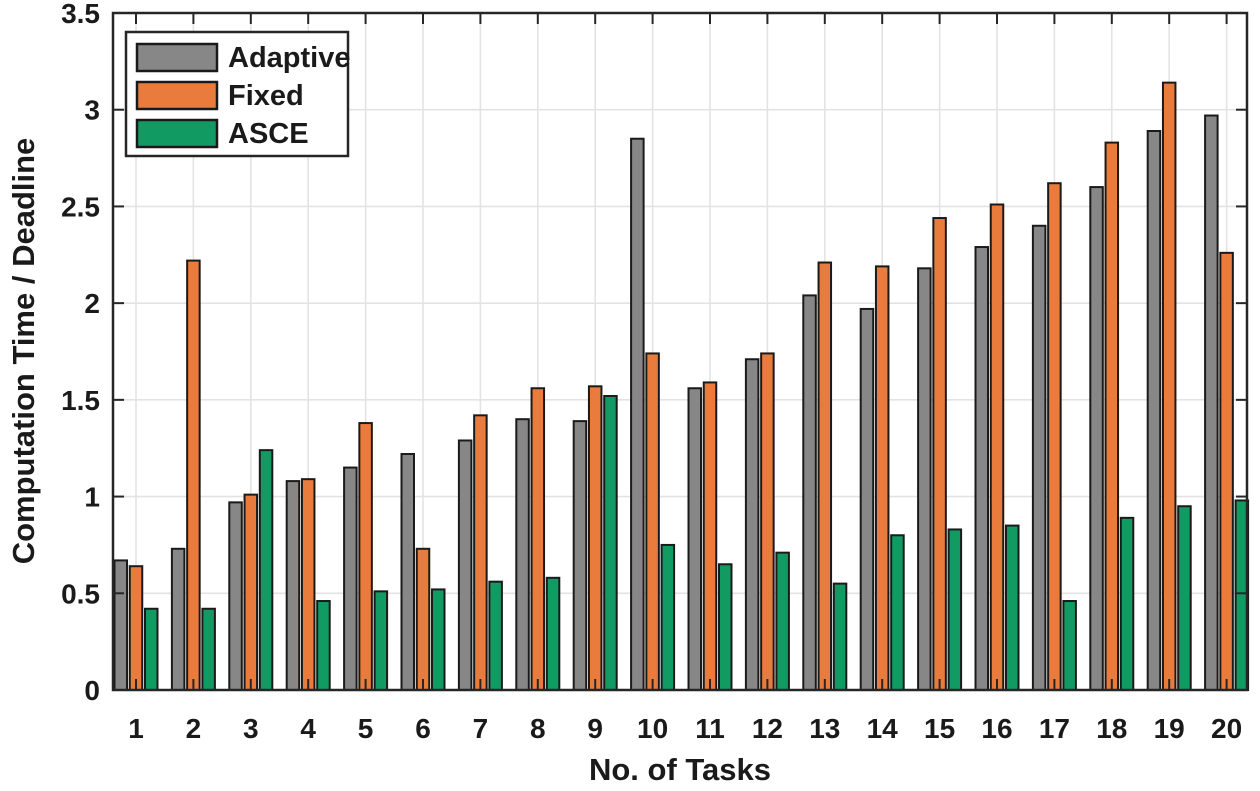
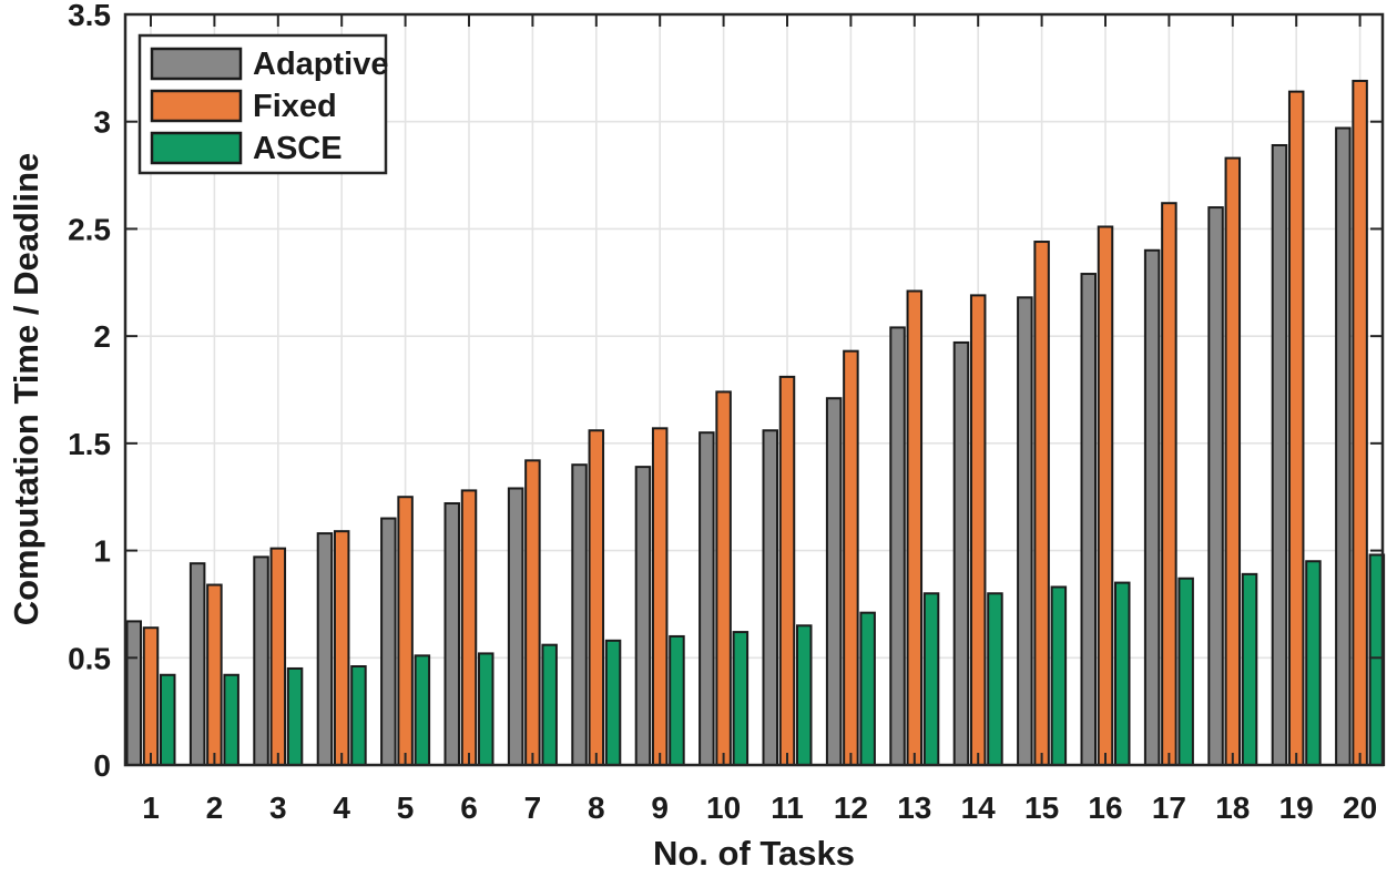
Adaptive/2: 0.73 -> 0.94
Fixed/2: 2.22 -> 0.84
ASCE/3: 1.24 -> 0.45
Fixed/5: 1.38 -> 1.25
Fixed/6: 0.73 -> 1.28
ASCE/9: 1.52 -> 0.60
Adaptive/10: 2.85 -> 1.55
ASCE/10: 0.75 -> 0.62
Fixed/11: 1.59 -> 1.81
Fixed/12: 1.74 -> 1.93
ASCE/13: 0.55 -> 0.80
ASCE/17: 0.46 -> 0.87
Fixed/20: 2.26 -> 3.19
